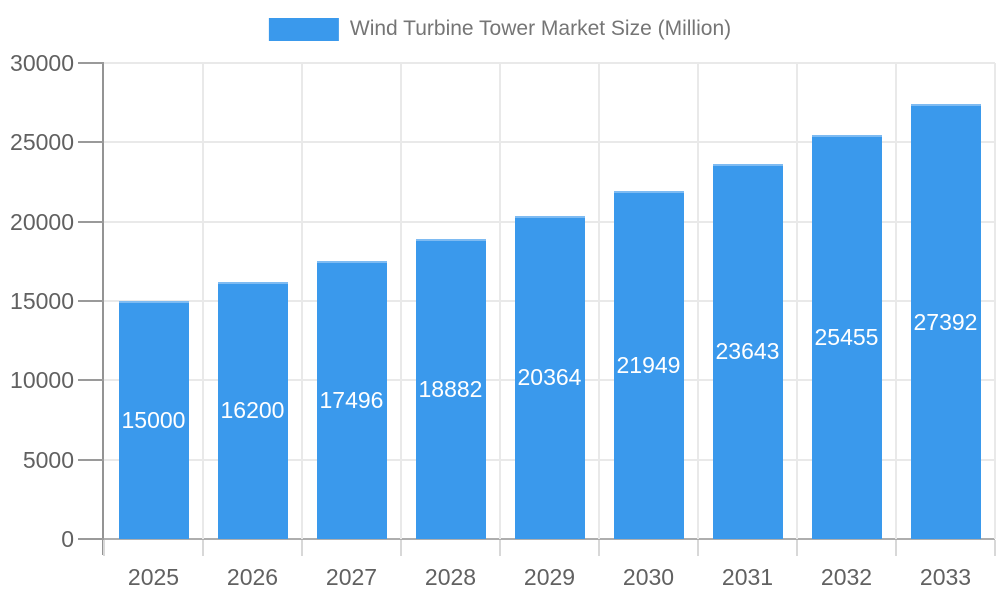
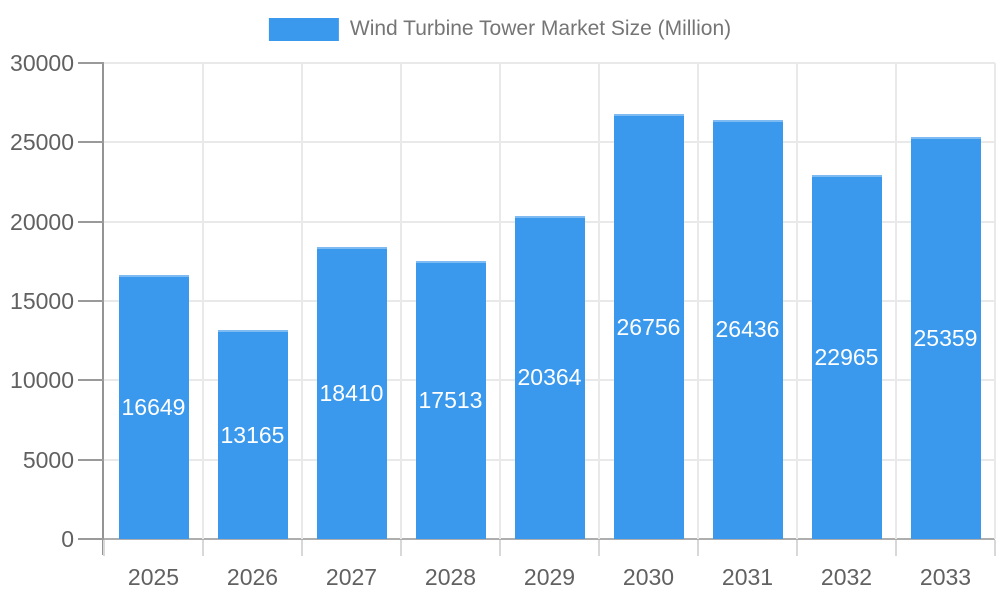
2025: 15000 -> 16649
2026: 16200 -> 13165
2027: 17496 -> 18410
2028: 18882 -> 17513
2030: 21949 -> 26756
2031: 23643 -> 26436
2032: 25455 -> 22965
2033: 27392 -> 25359
